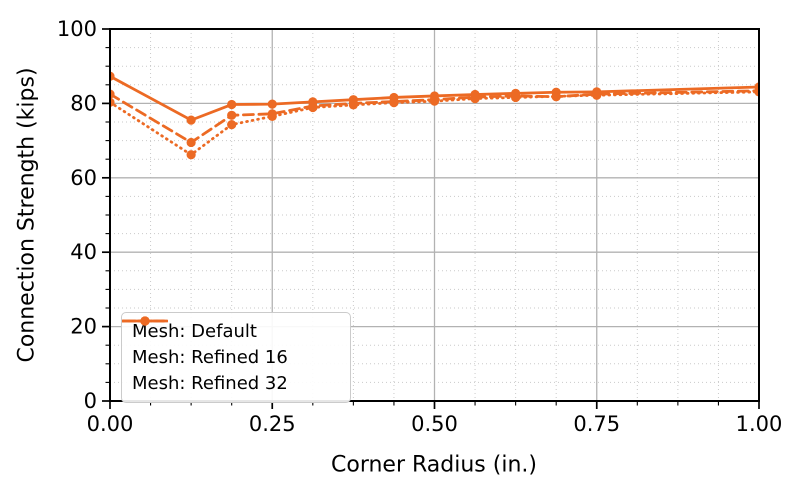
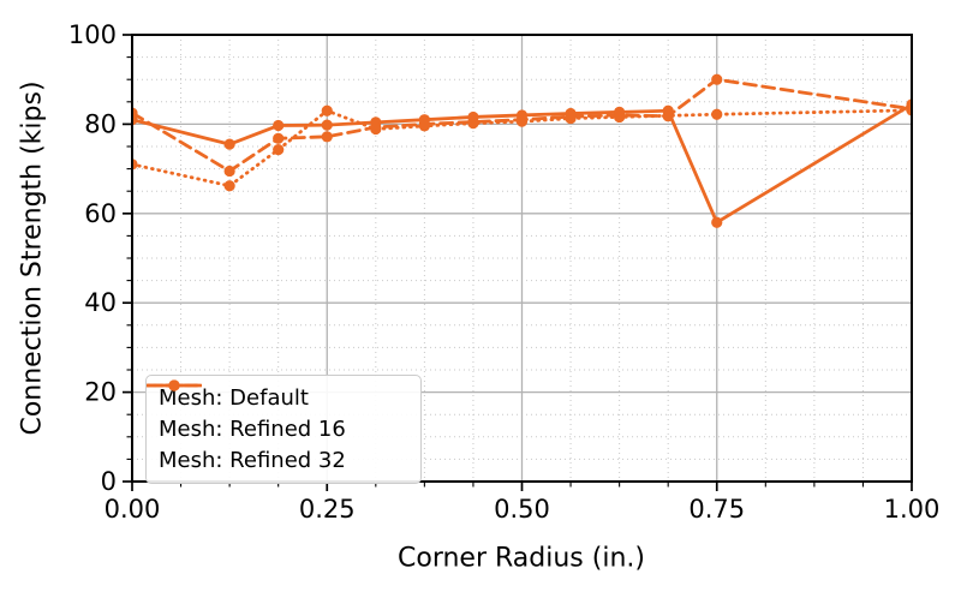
Mesh: Default/0: 87 -> 81
Mesh: Refined 32/0: 80 -> 71
Mesh: Refined 32/0.25: 76 -> 83
Mesh: Default/0.75: 83 -> 58
Mesh: Refined 16/0.75: 82 -> 90
